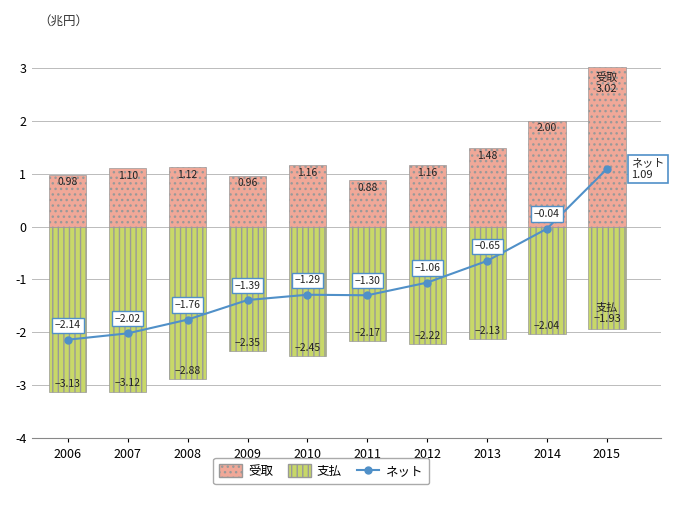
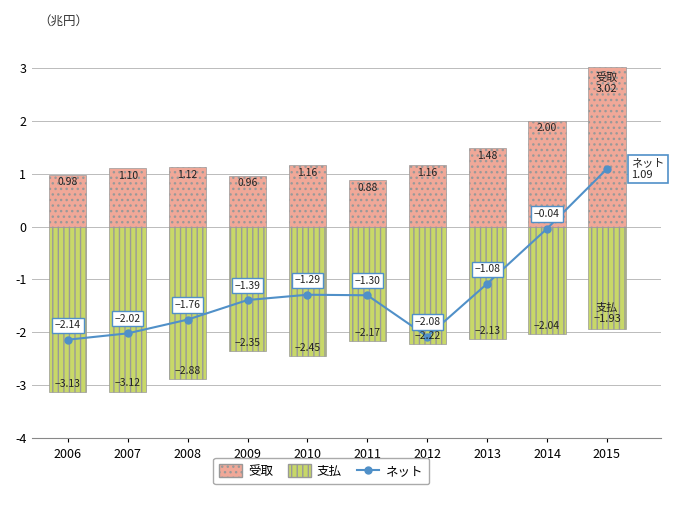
ネット/2012: −1.06 -> −2.08
ネット/2013: −0.65 -> −1.08
